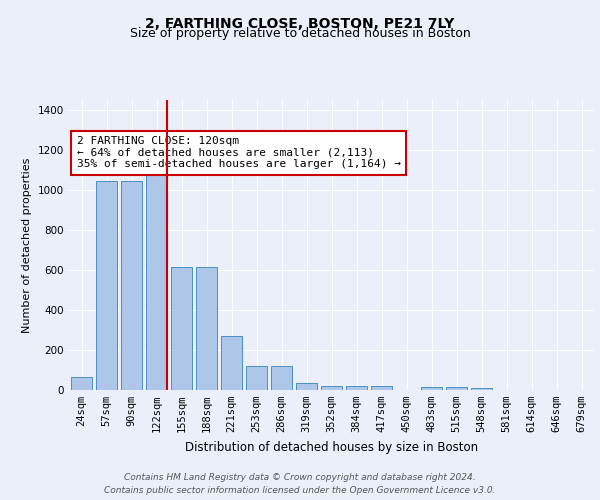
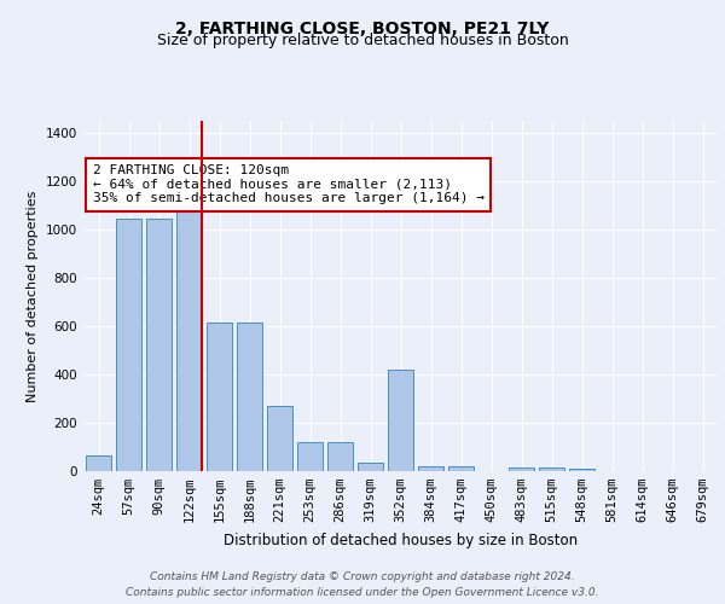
352sqm: 20 -> 420
